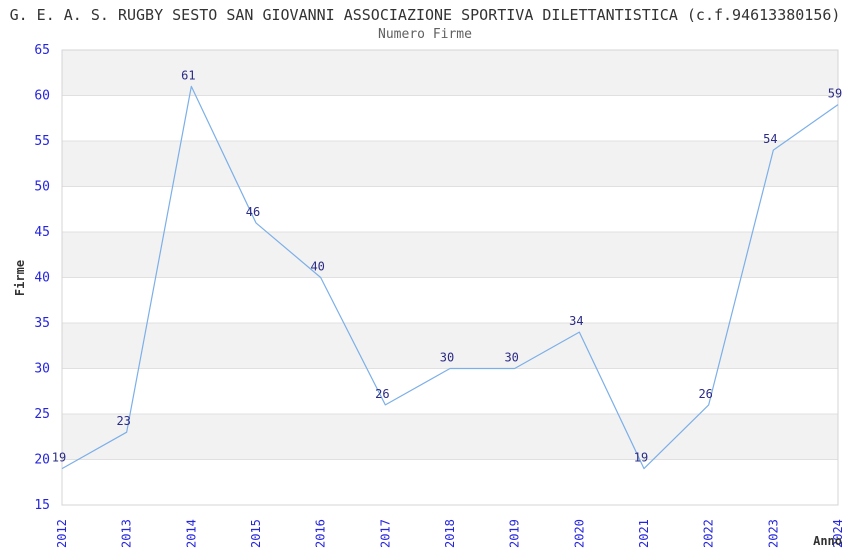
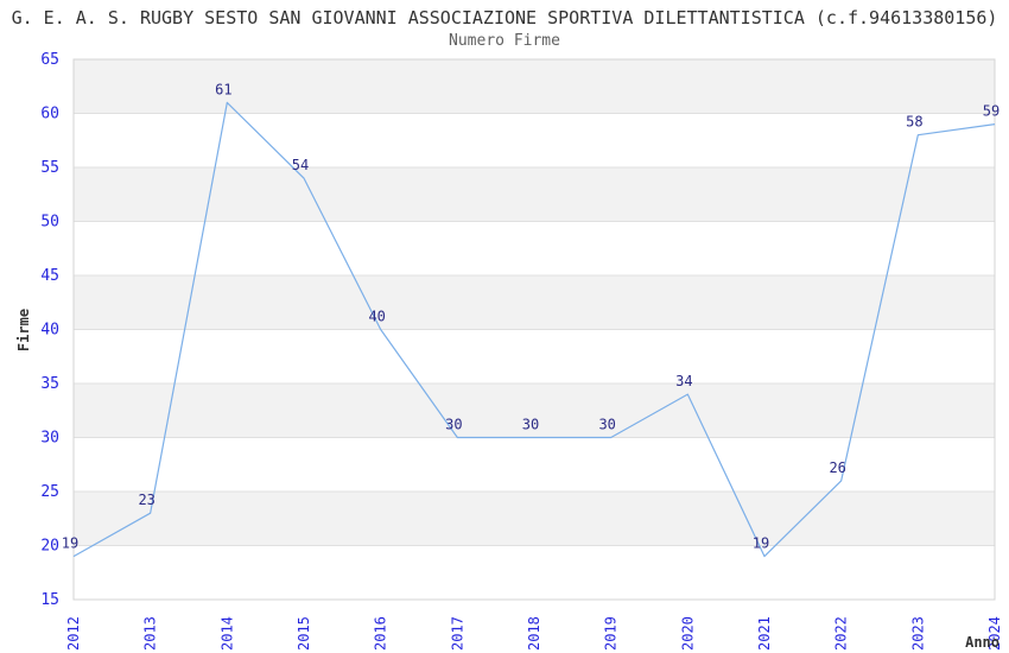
2015: 46 -> 54
2017: 26 -> 30
2023: 54 -> 58
